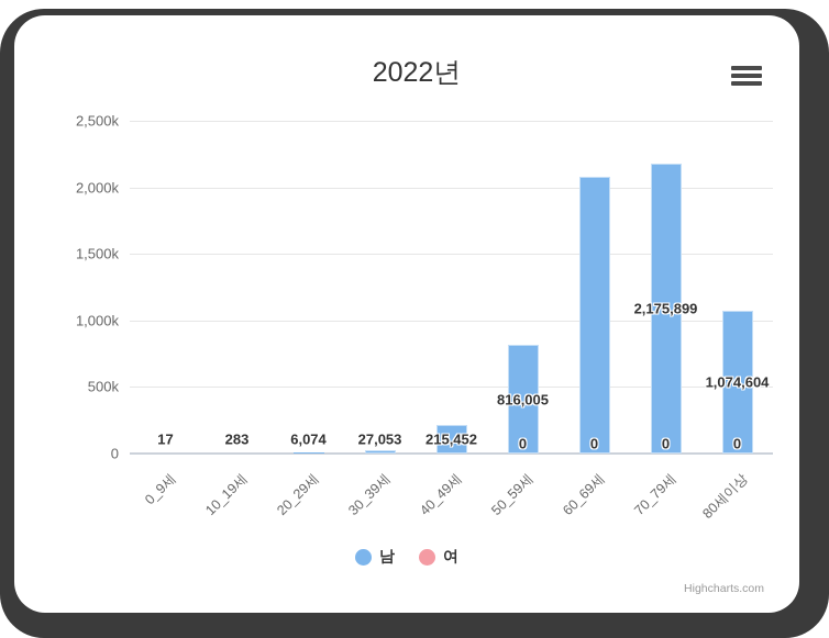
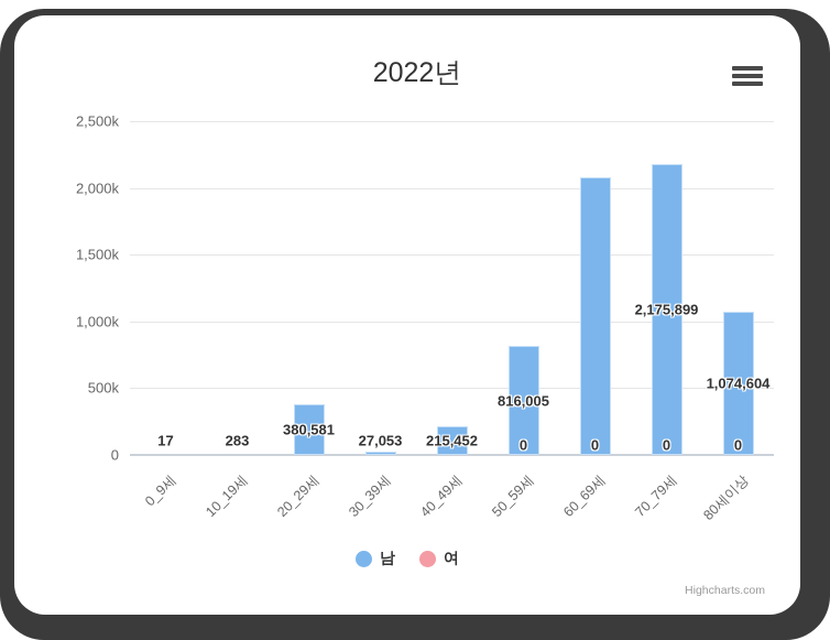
남/20_29세: 6,074 -> 380,581
